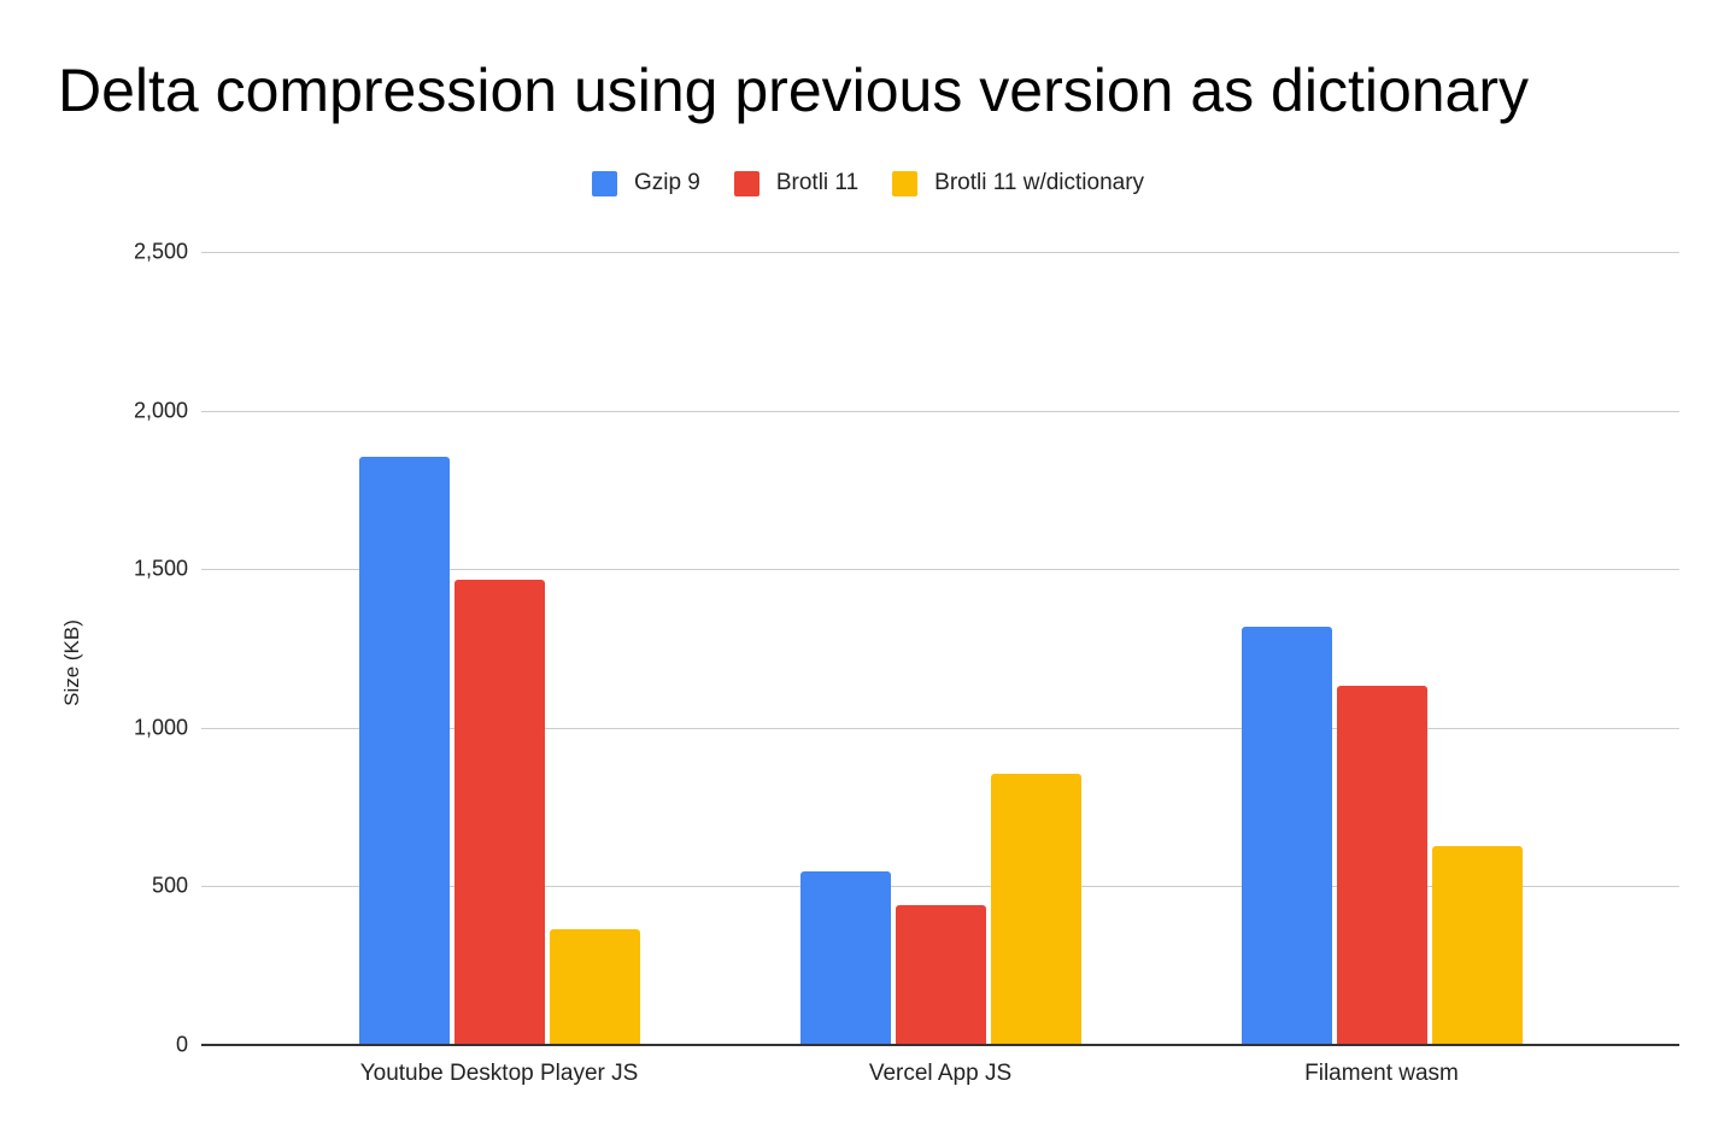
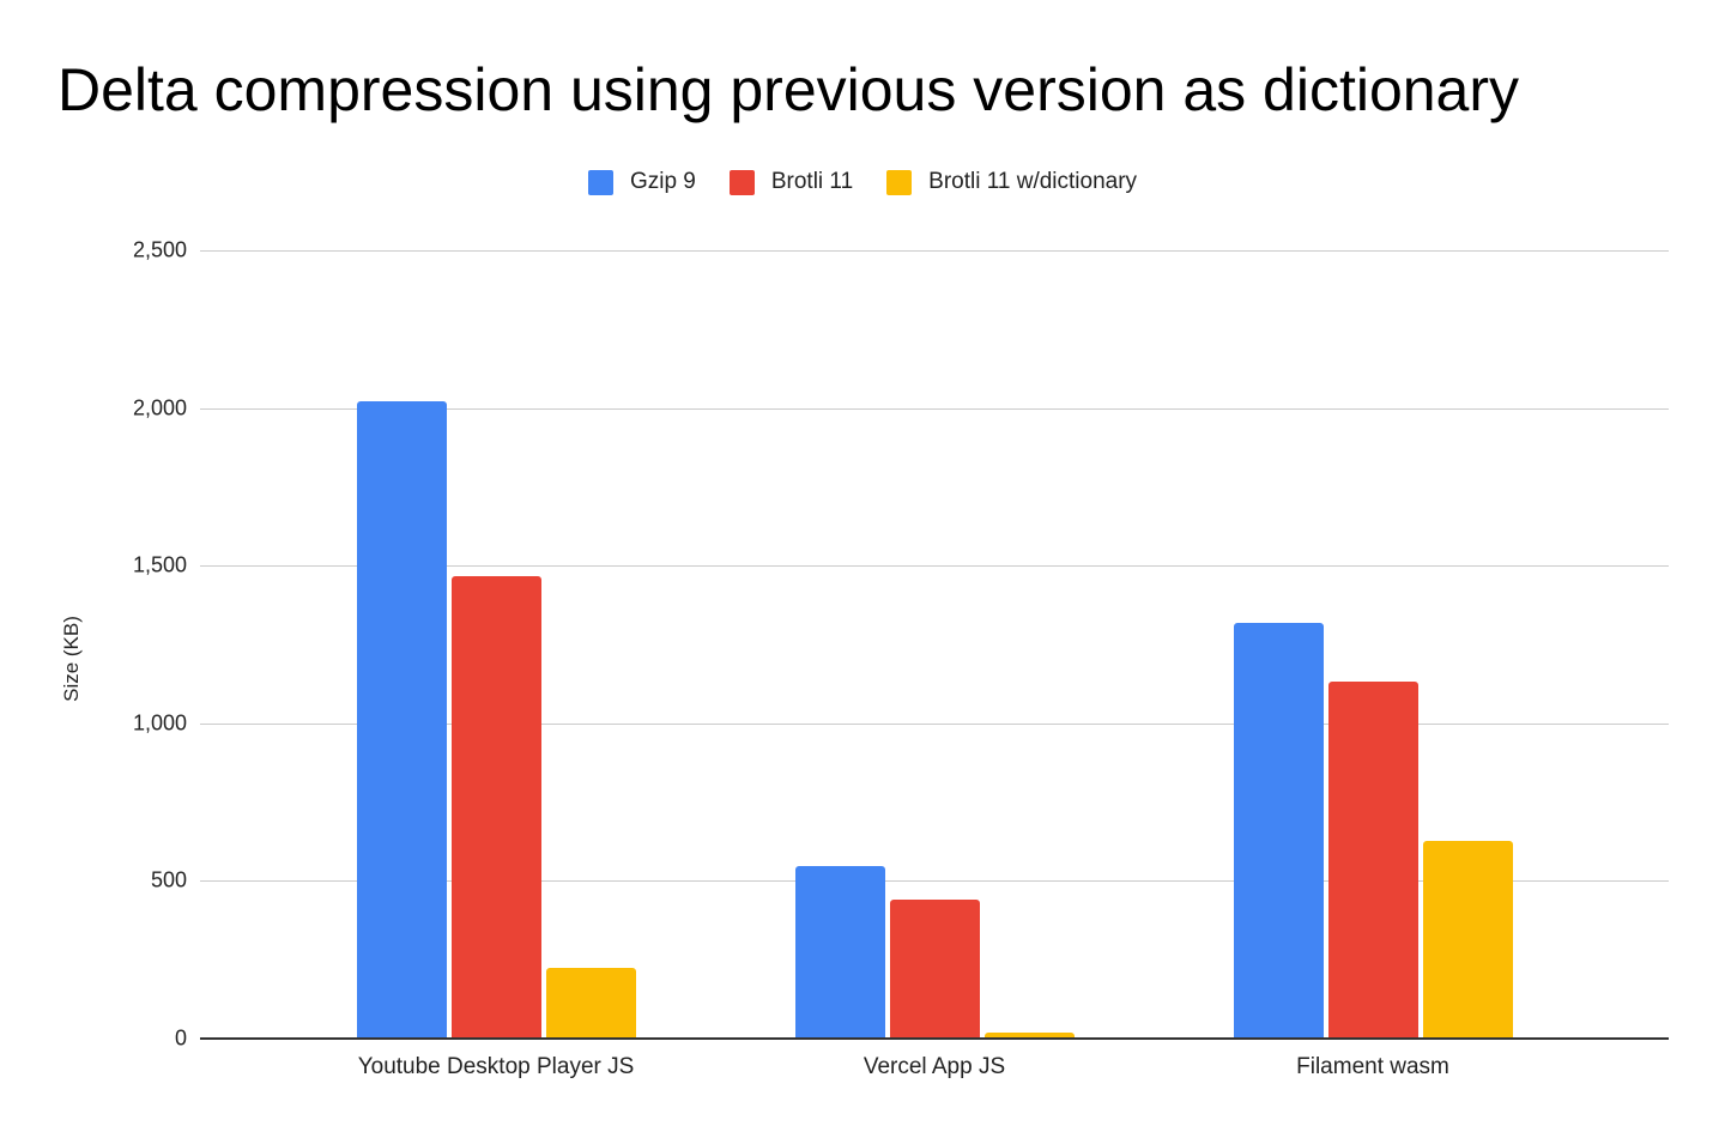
Gzip 9/Youtube Desktop Player JS: 1850 -> 2020
Brotli 11 w/dictionary/Youtube Desktop Player JS: 360 -> 220
Brotli 11 w/dictionary/Vercel App JS: 850 -> 20
